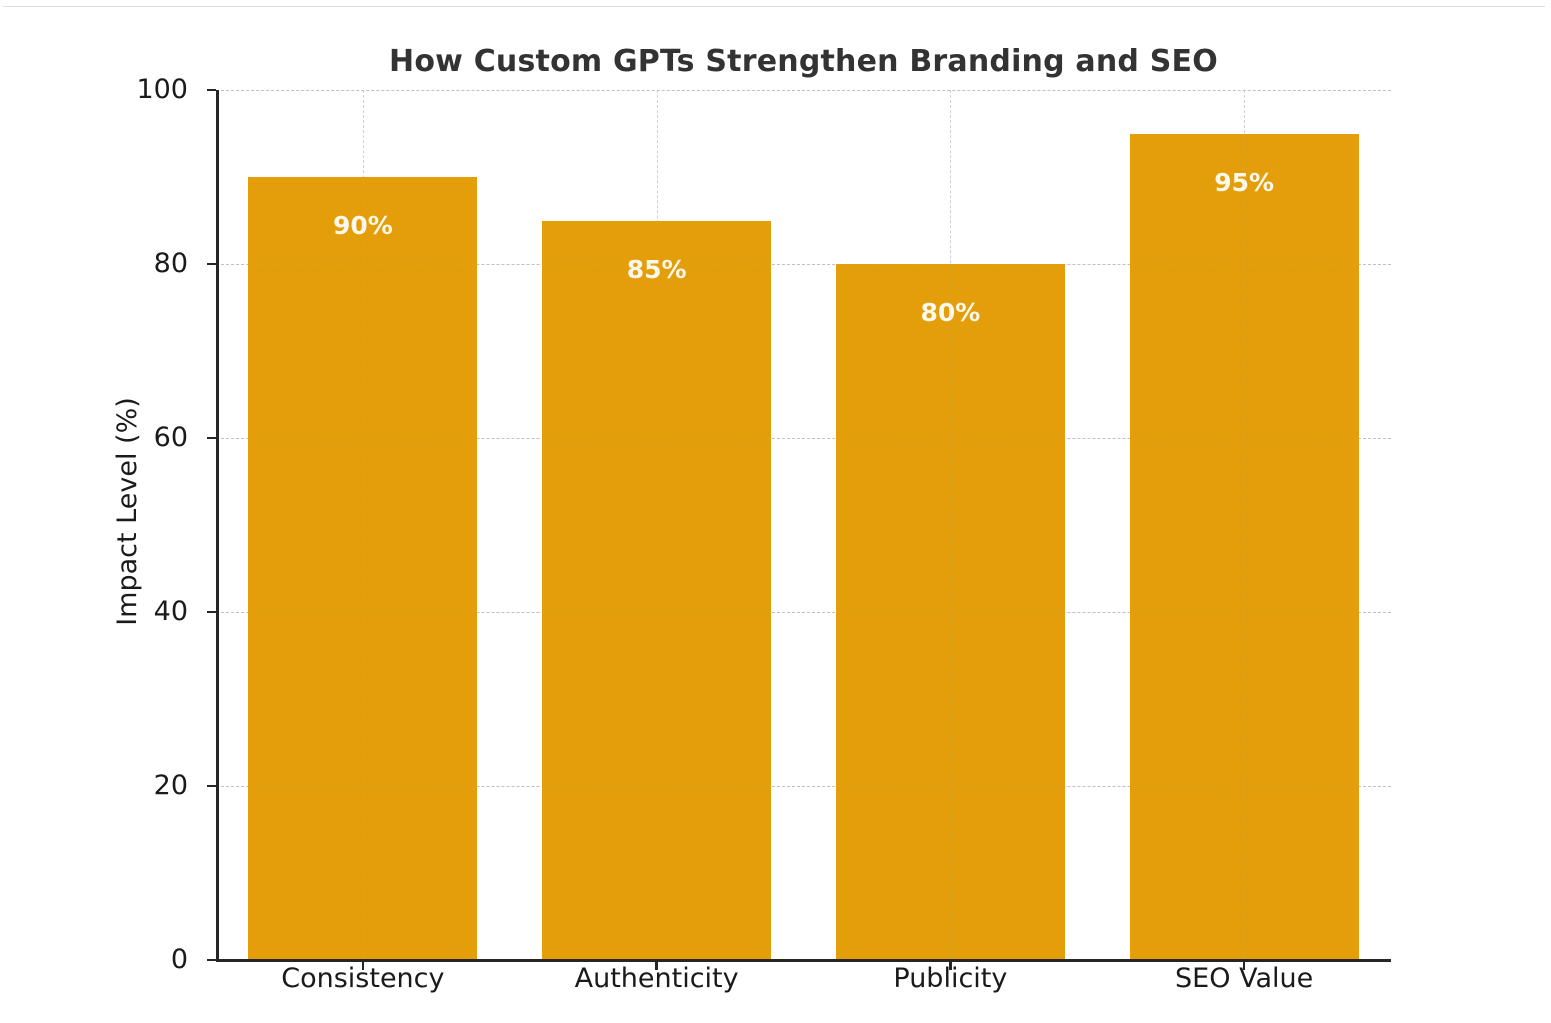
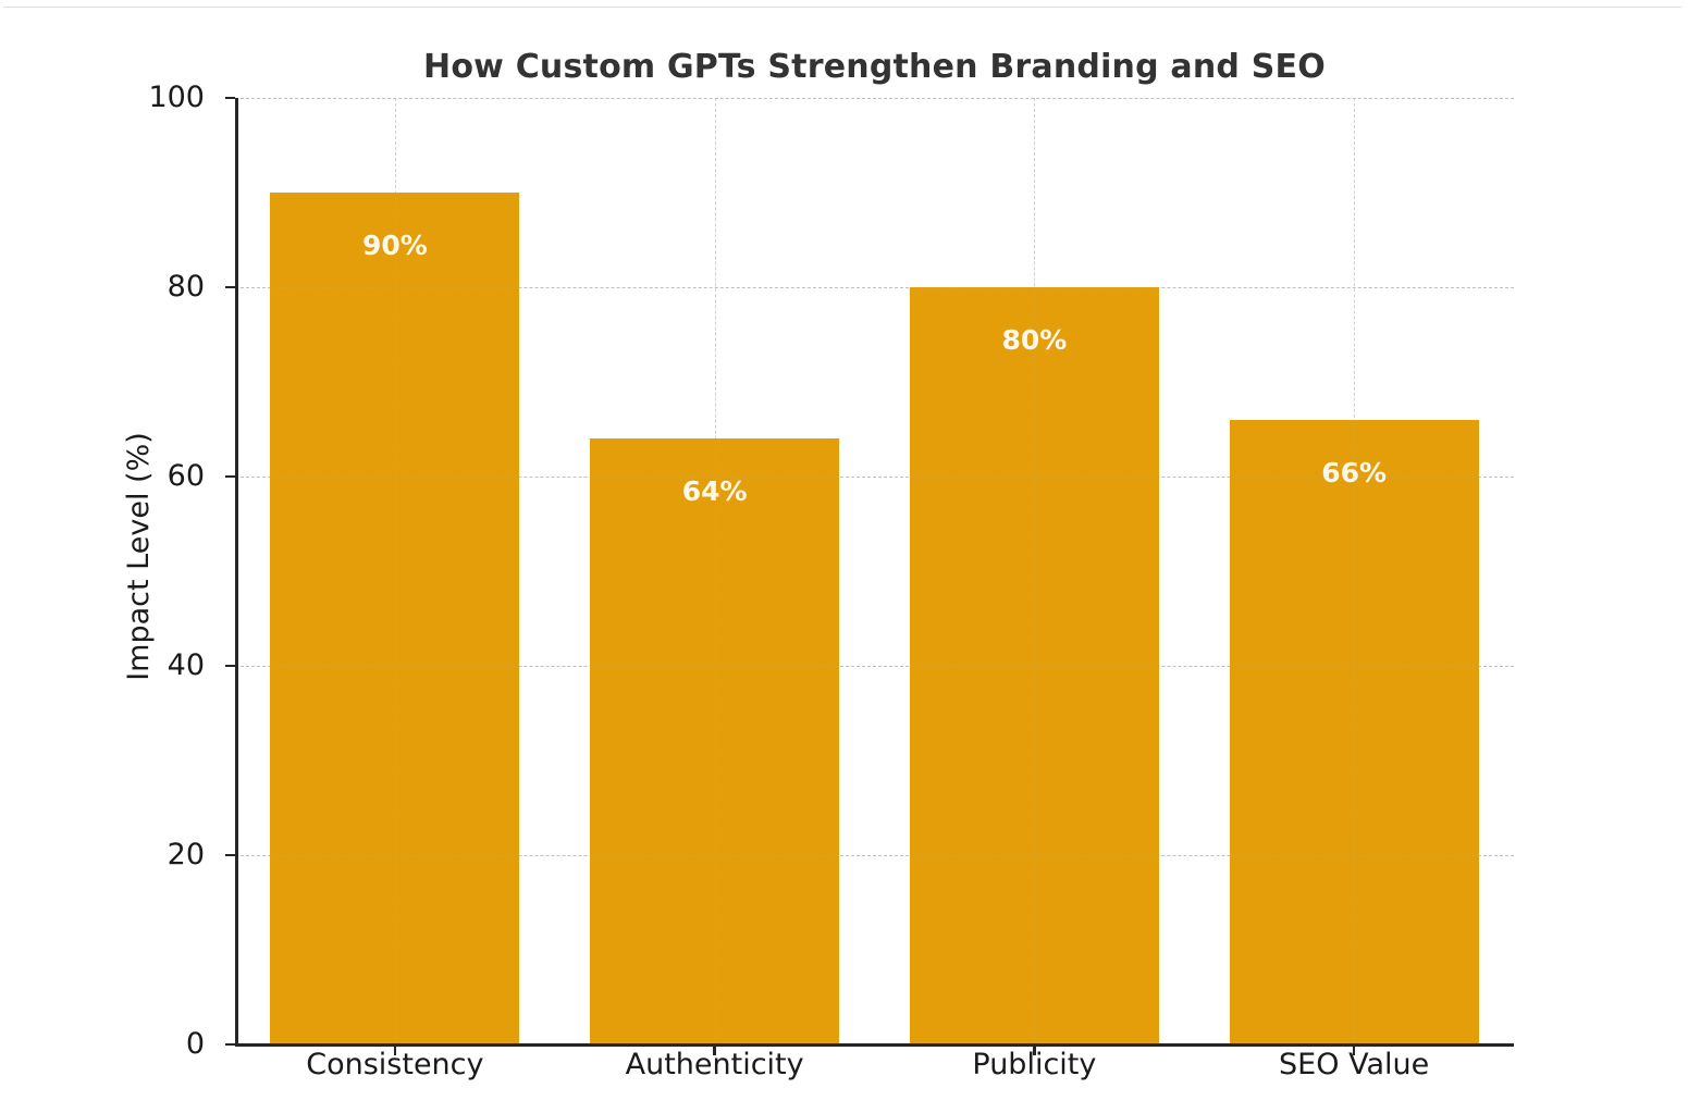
Authenticity: 85% -> 64%
SEO Value: 95% -> 66%
